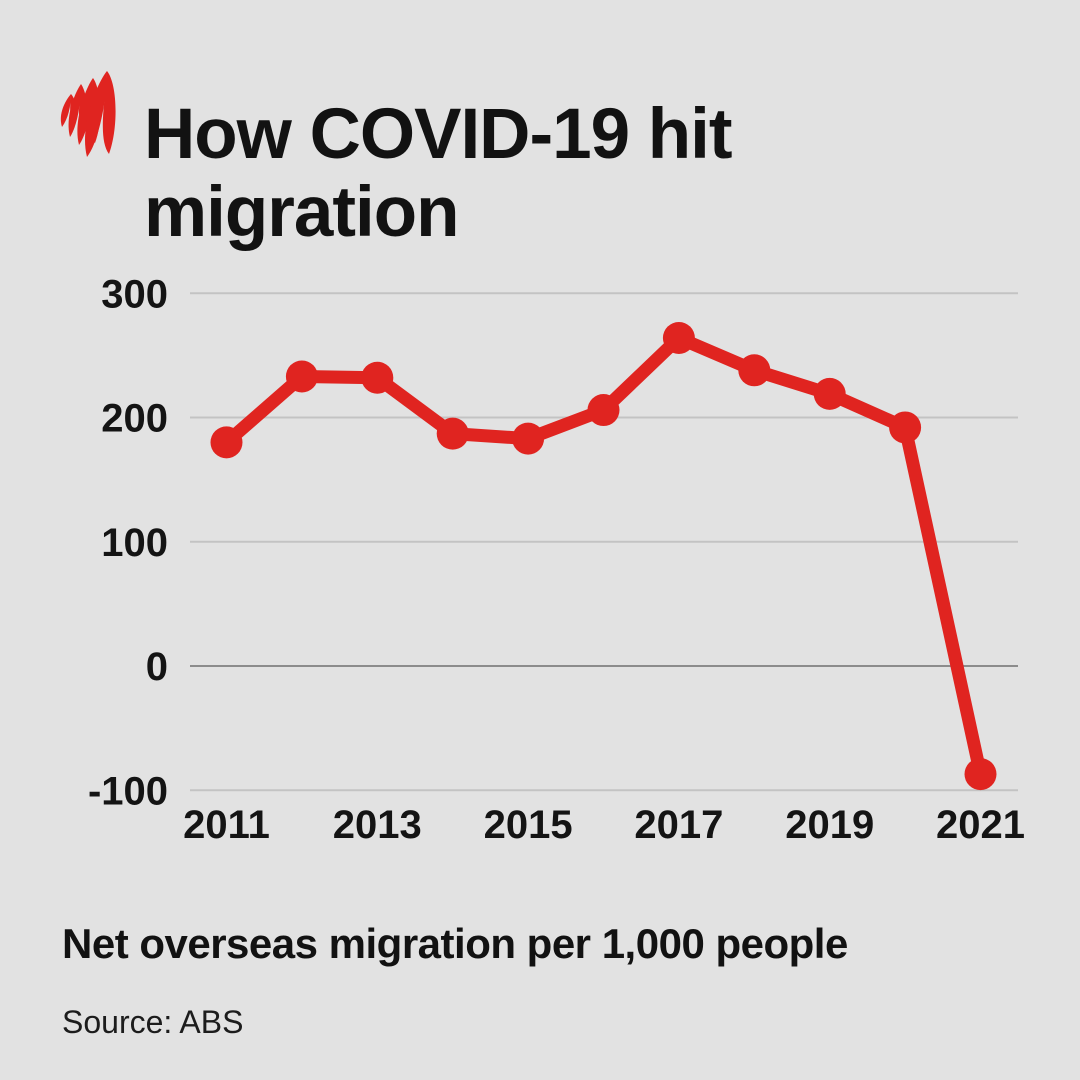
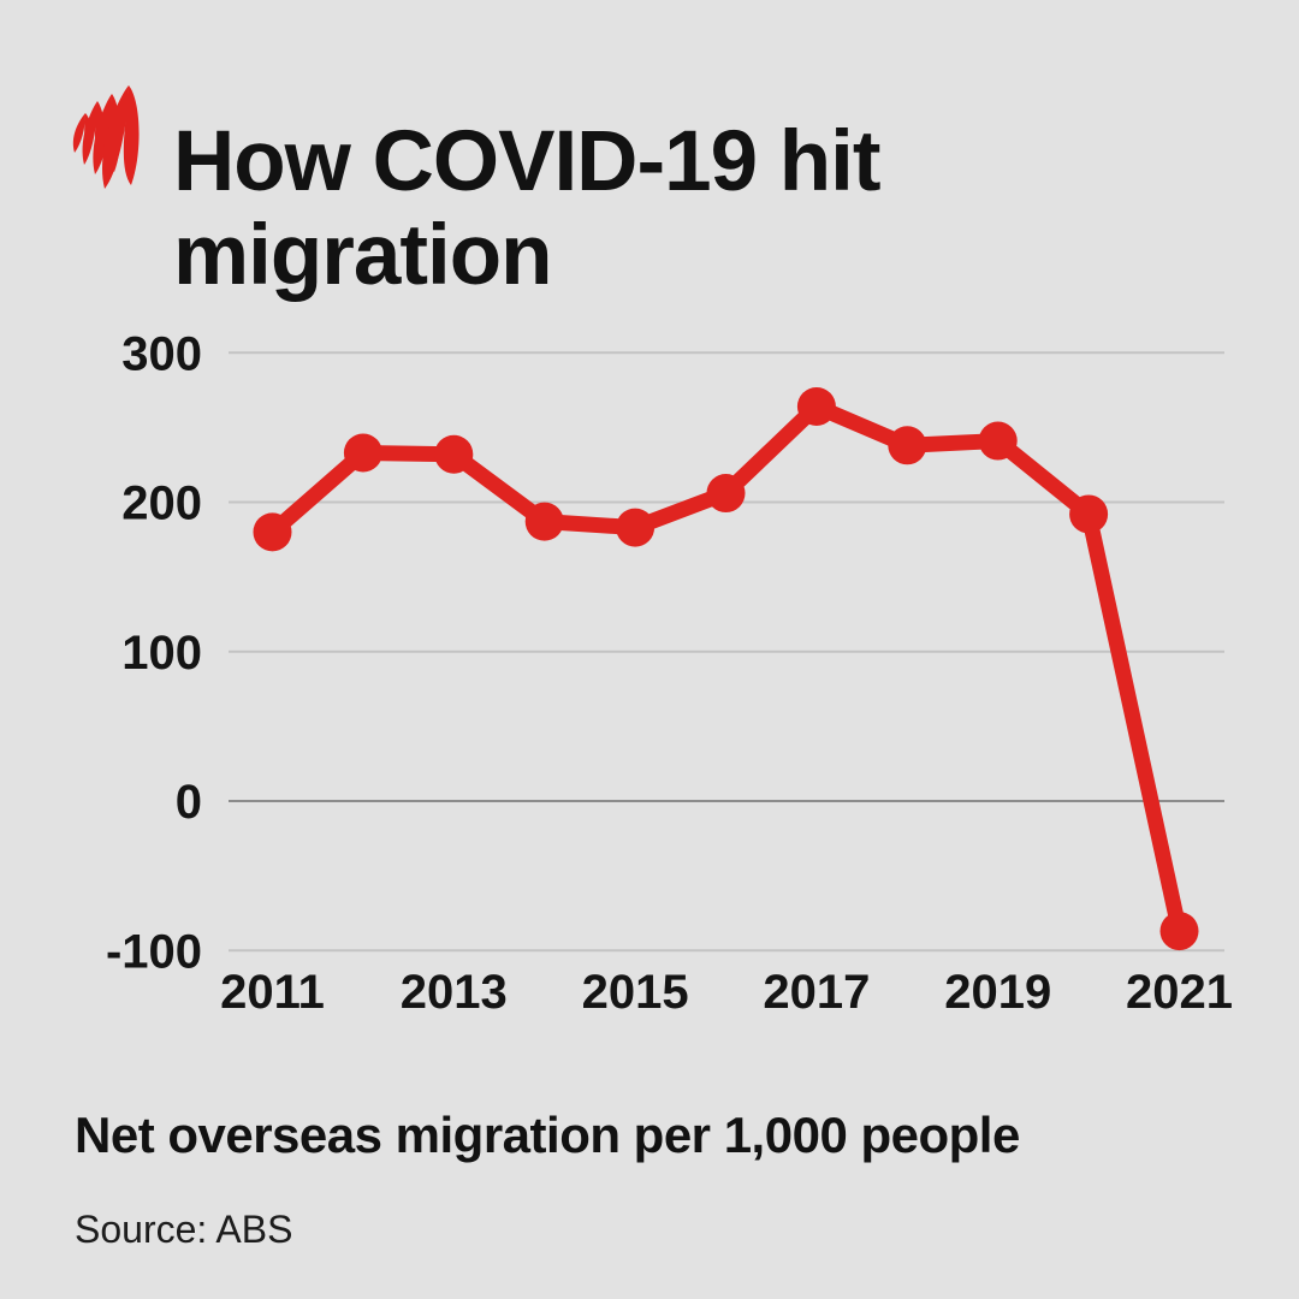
2019: 219 -> 241
